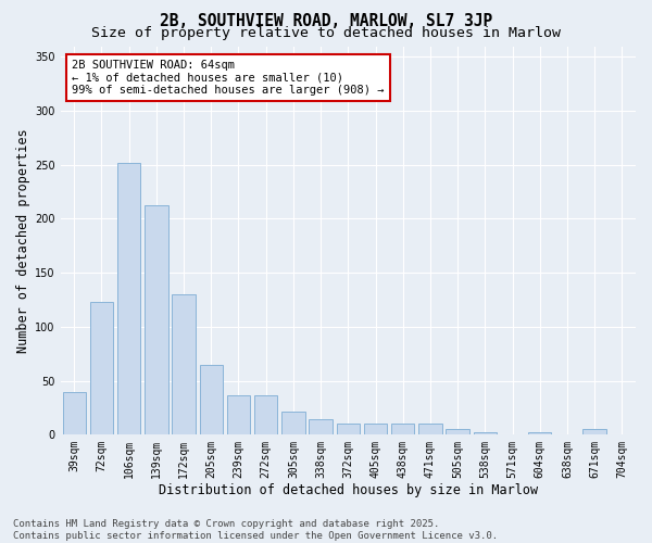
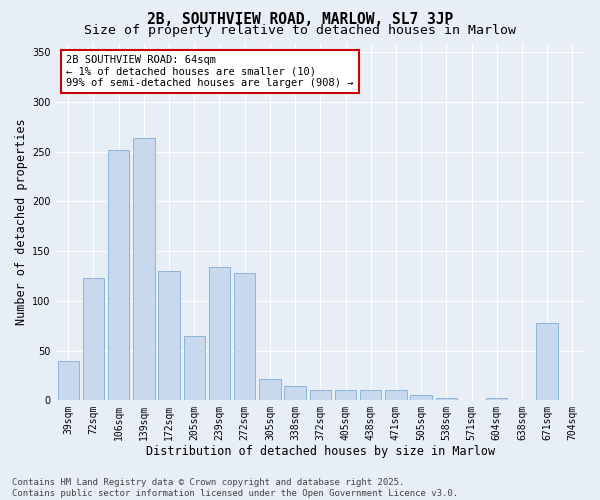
139sqm: 213 -> 264
239sqm: 36 -> 134
272sqm: 36 -> 128
671sqm: 5 -> 78
